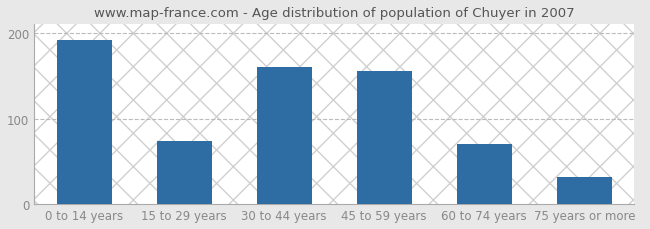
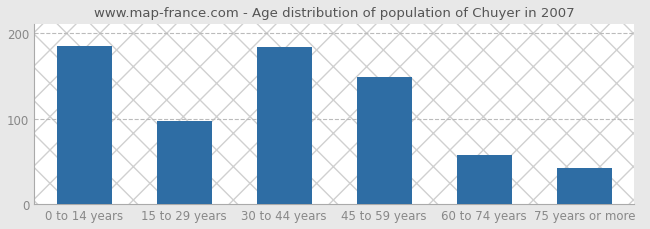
0 to 14 years: 192 -> 185
15 to 29 years: 74 -> 97
30 to 44 years: 160 -> 183
45 to 59 years: 156 -> 148
60 to 74 years: 70 -> 58
75 years or more: 32 -> 42
